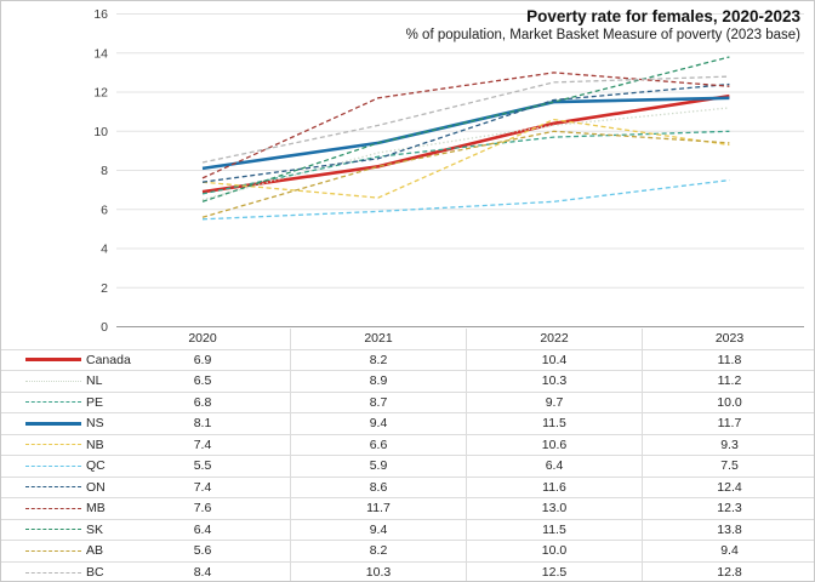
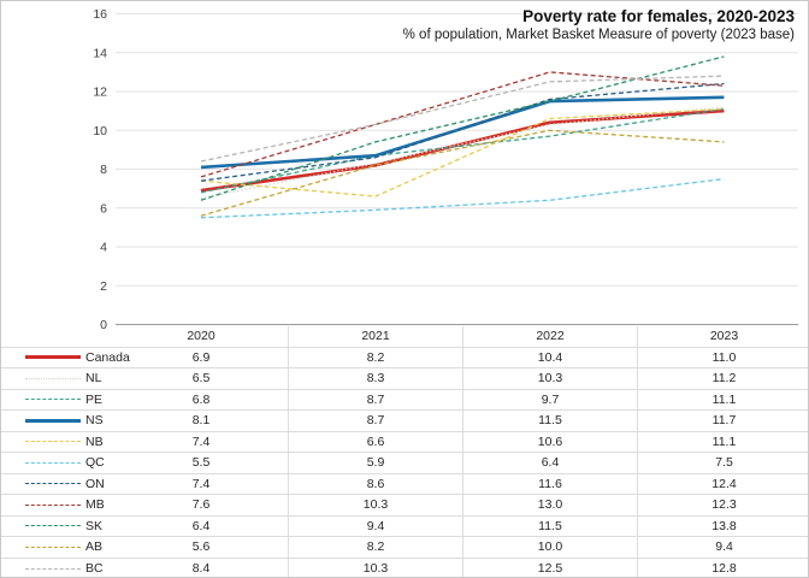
NL/2021: 8.9 -> 8.3
NS/2021: 9.4 -> 8.7
MB/2021: 11.7 -> 10.3
Canada/2023: 11.8 -> 11.0
PE/2023: 10.0 -> 11.1
NB/2023: 9.3 -> 11.1
